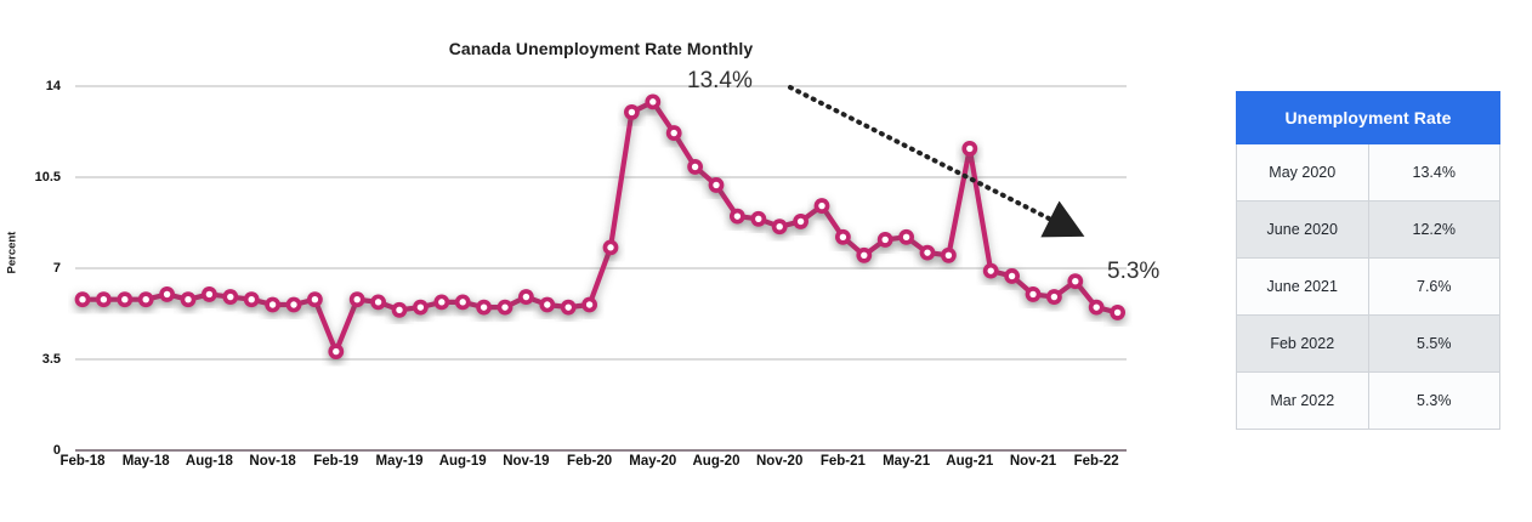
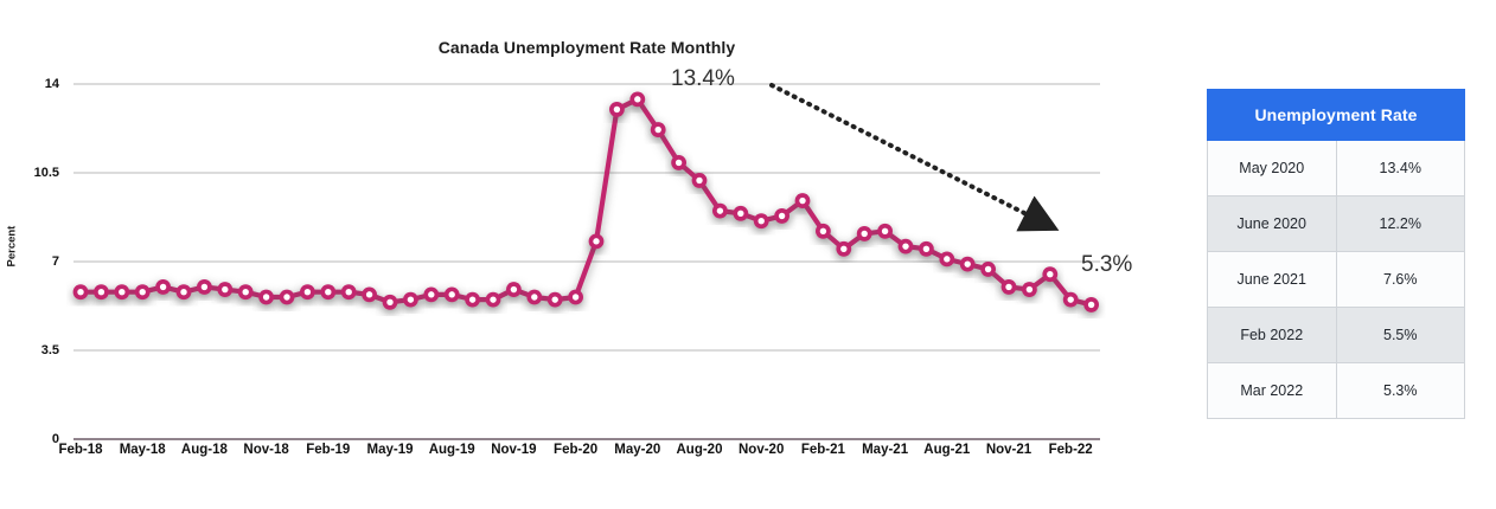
Feb-19: 3.8 -> 5.8
Aug-21: 11.6 -> 7.1
